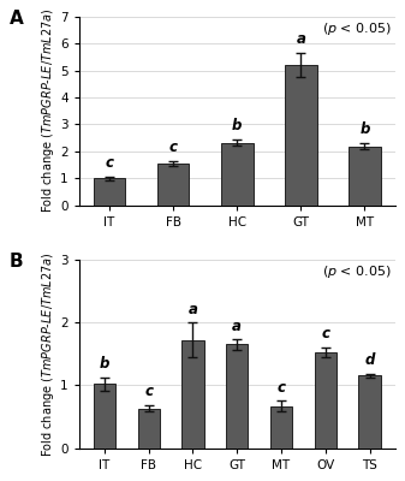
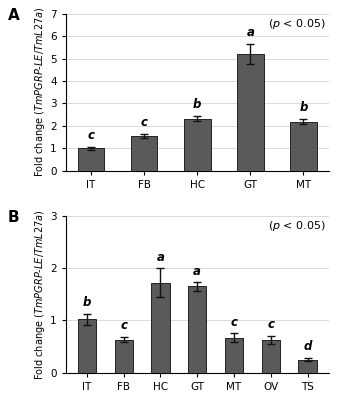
OV: 1.52 -> 0.62
TS: 1.16 -> 0.25
